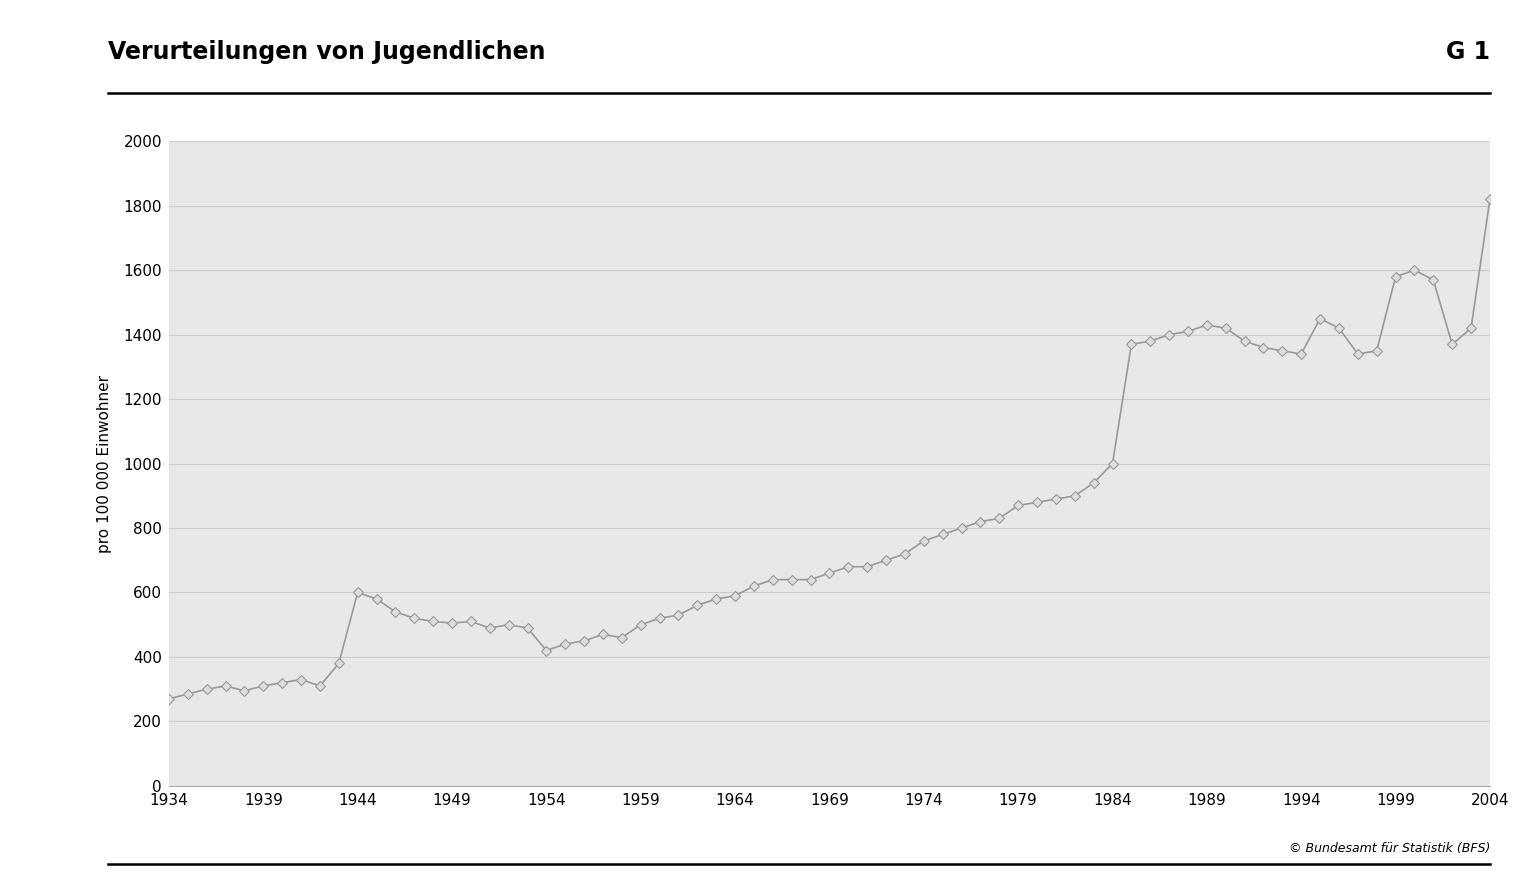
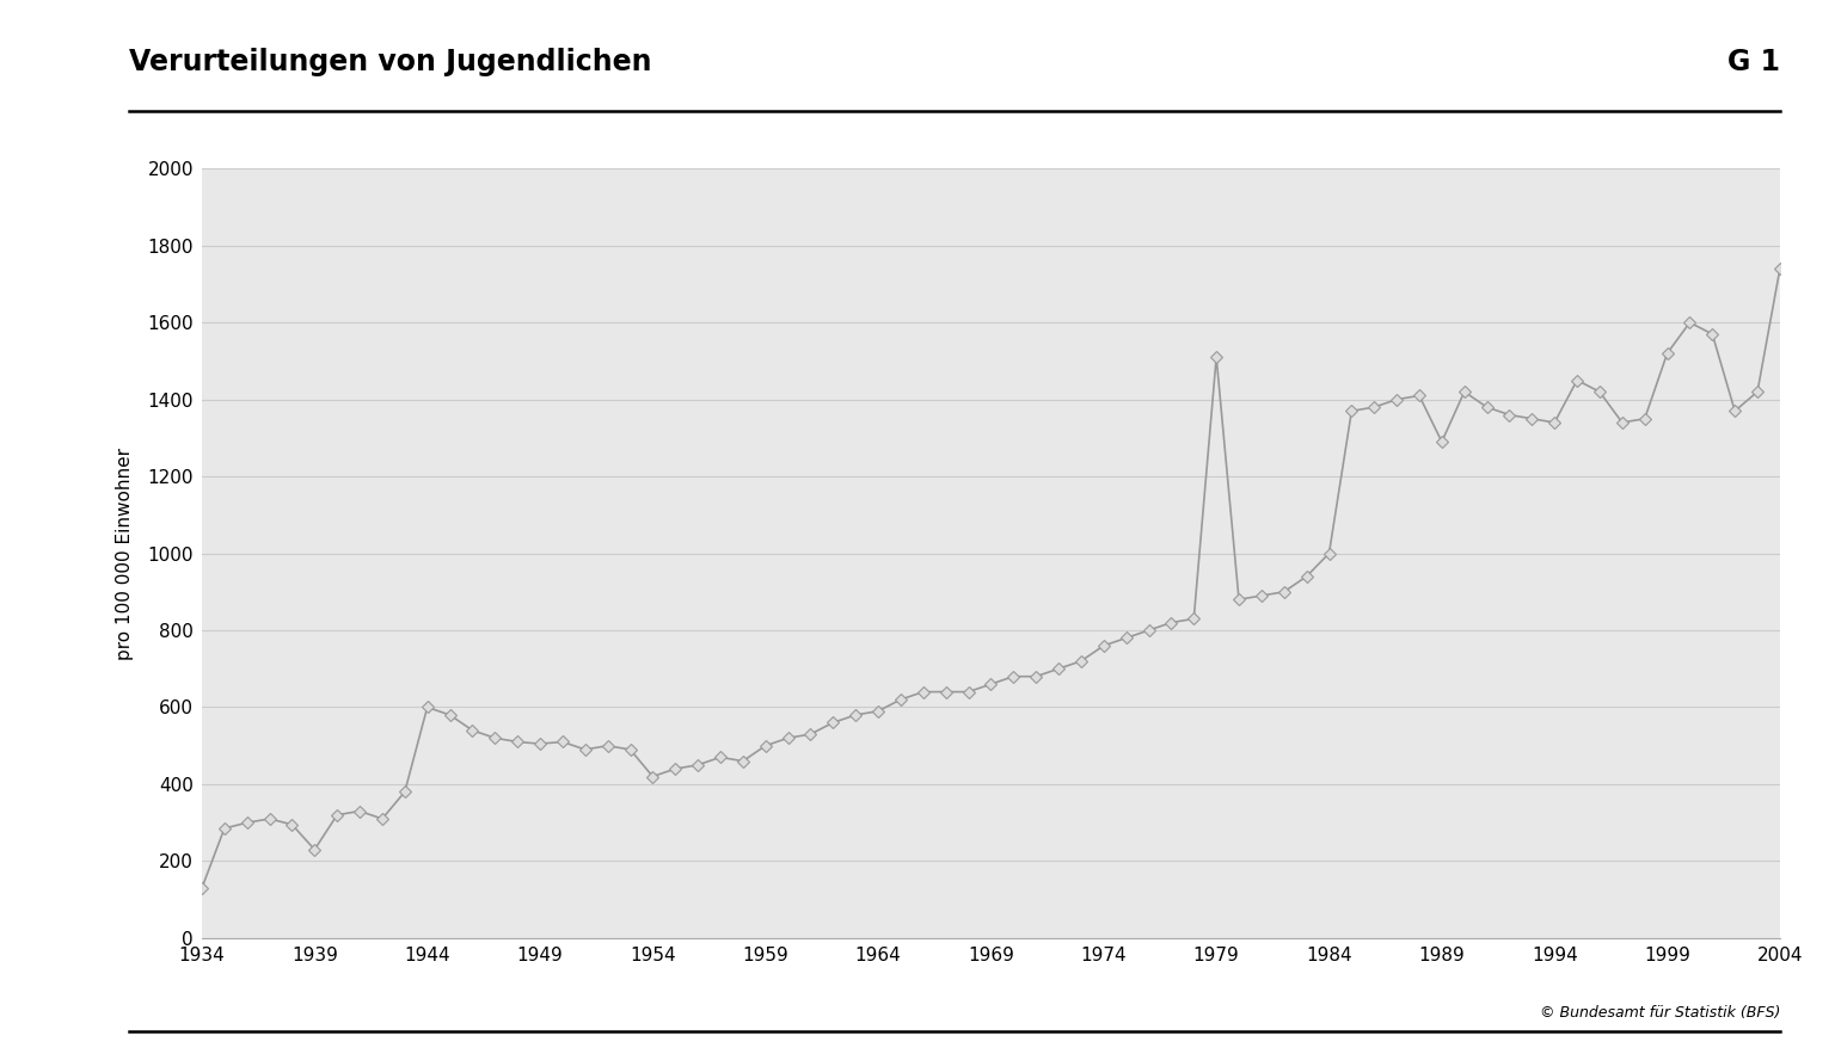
1934: 270 -> 130
1939: 310 -> 230
1979: 870 -> 1510
1989: 1430 -> 1290
1999: 1580 -> 1520
2004: 1820 -> 1740
